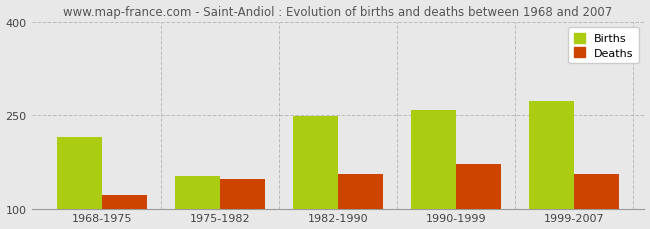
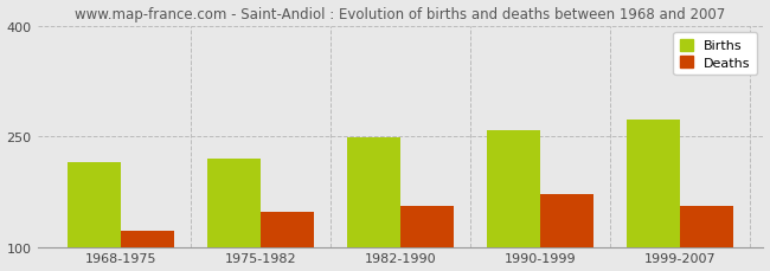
Births/1975-1982: 152 -> 220
